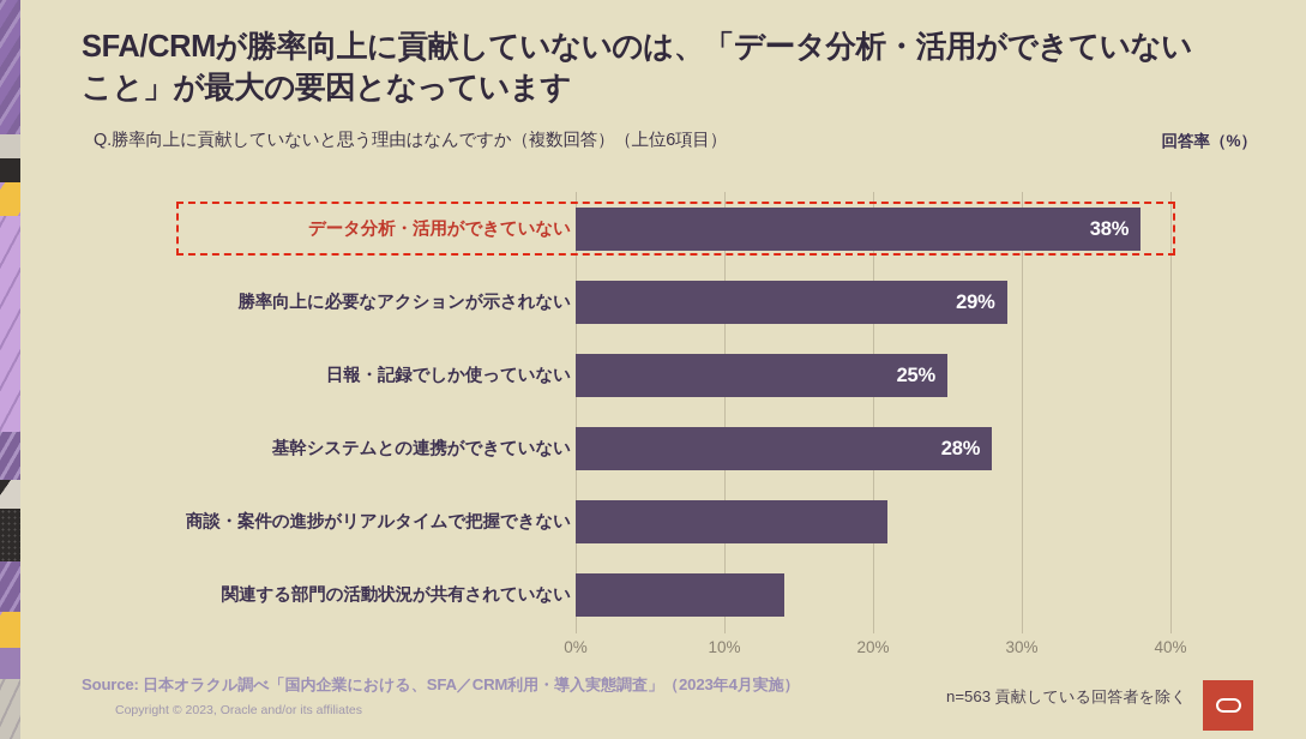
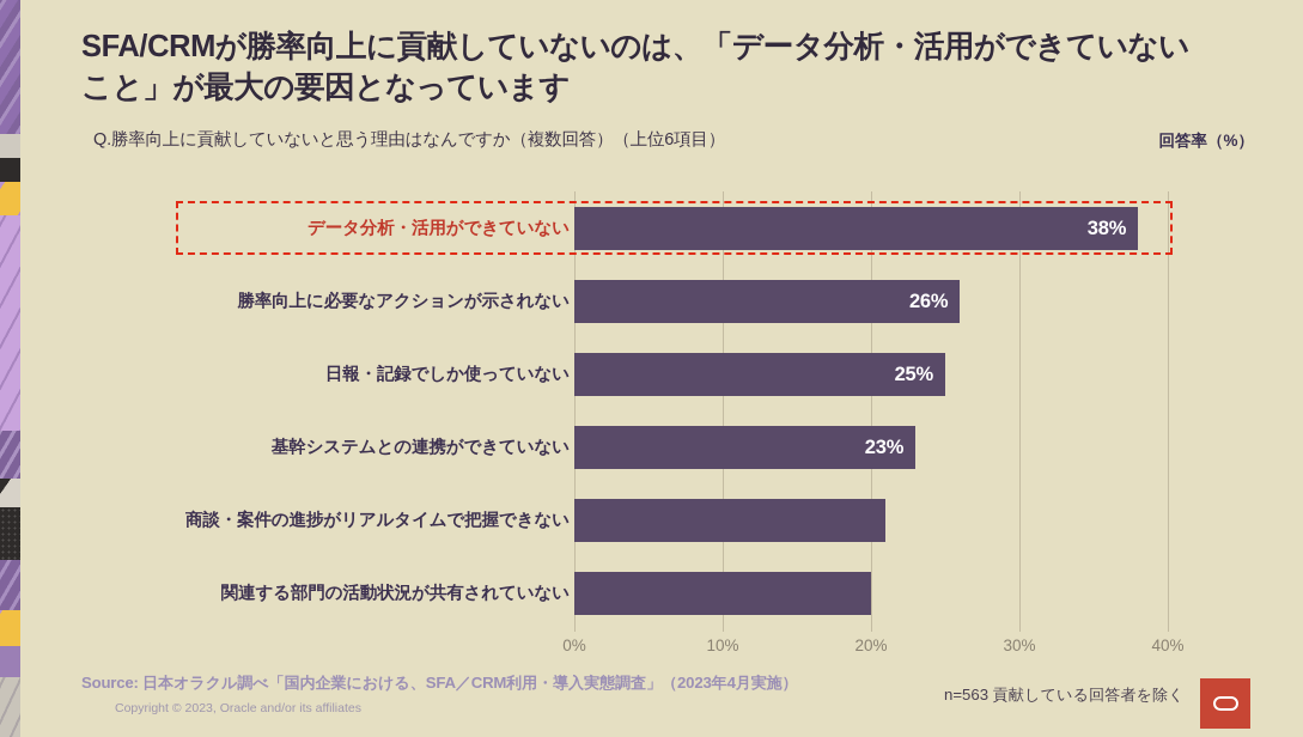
勝率向上に必要なアクションが示されない: 29% -> 26%
基幹システムとの連携ができていない: 28% -> 23%
関連する部門の活動状況が共有されていない: 14% -> 20%
